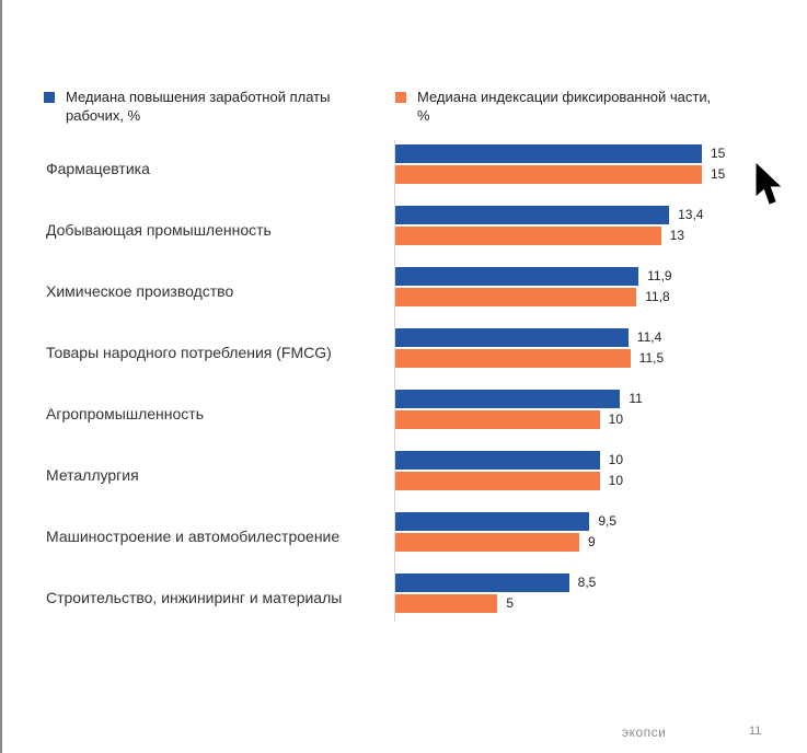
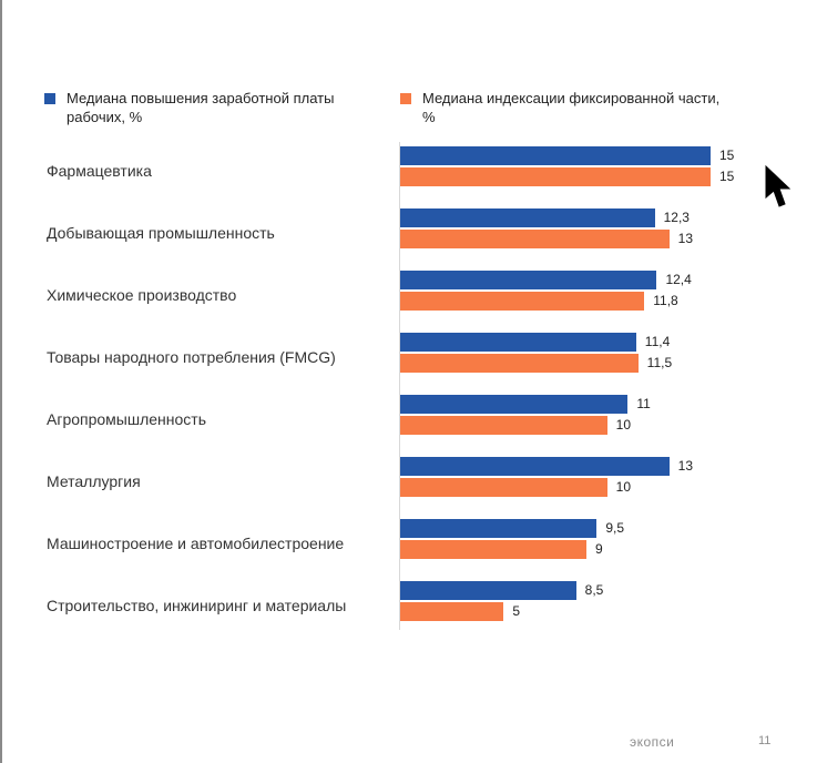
Медиана повышения заработной платы рабочих, %/Добывающая промышленность: 13,4 -> 12,3
Медиана повышения заработной платы рабочих, %/Химическое производство: 11,9 -> 12,4
Медиана повышения заработной платы рабочих, %/Металлургия: 10 -> 13
